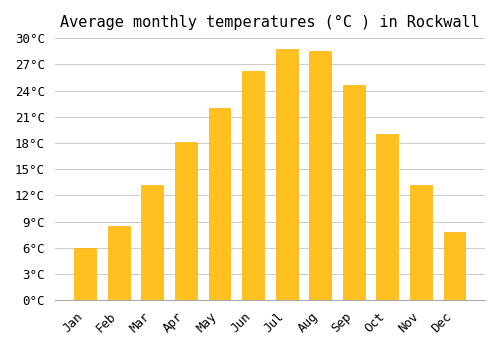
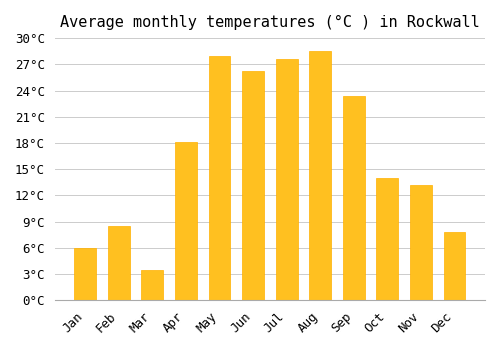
Mar: 13.2°C -> 3.4°C
May: 22.0°C -> 28.0°C
Jul: 28.7°C -> 27.6°C
Sep: 24.6°C -> 23.4°C
Oct: 19.0°C -> 14.0°C
